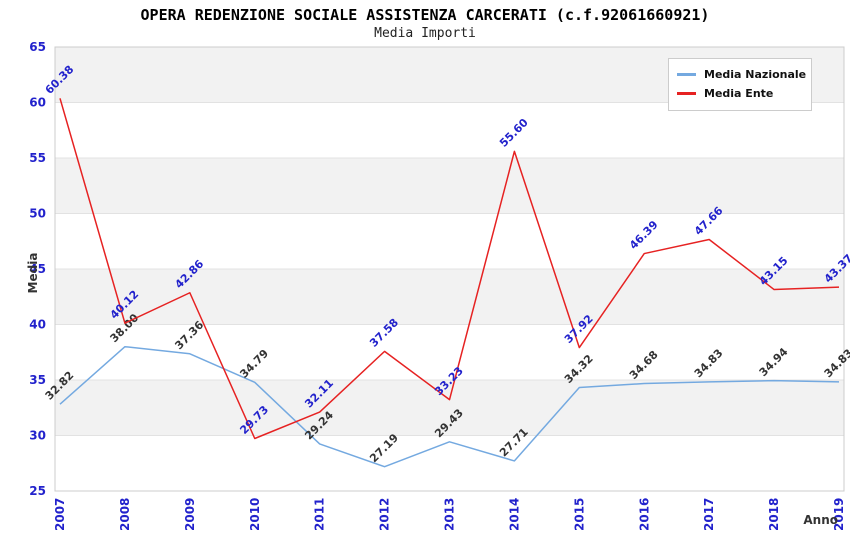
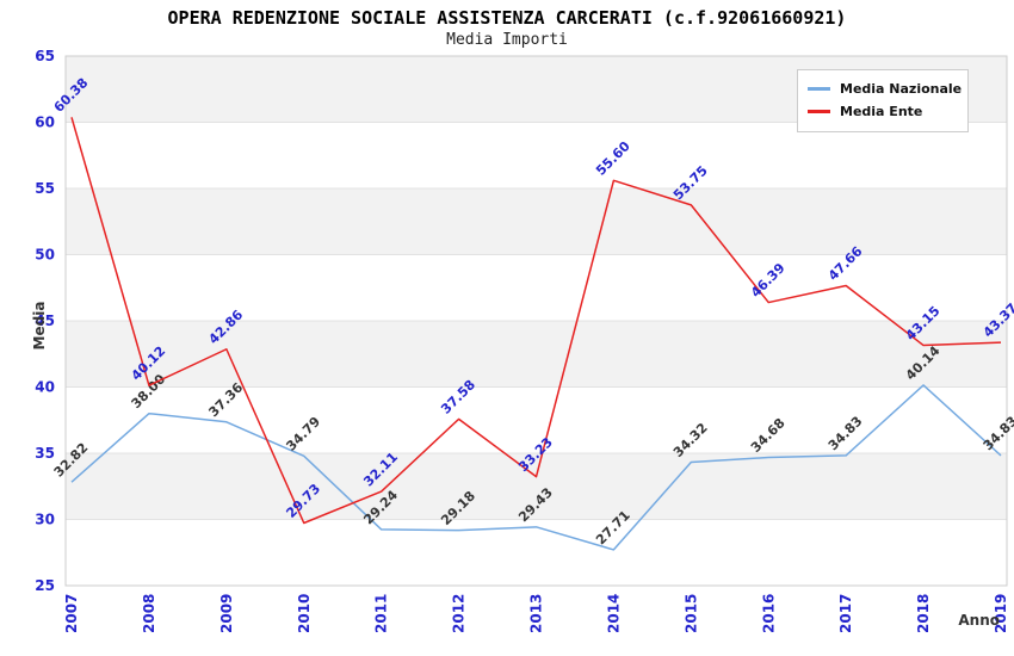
Media Nazionale/2012: 27.19 -> 29.18
Media Ente/2015: 37.92 -> 53.75
Media Nazionale/2018: 34.94 -> 40.14
